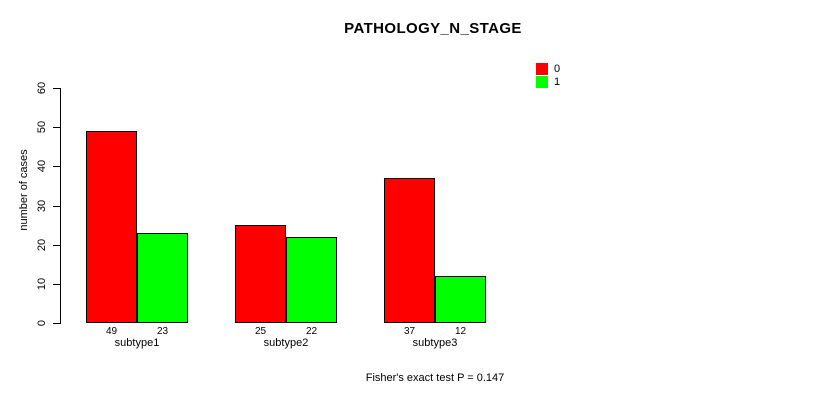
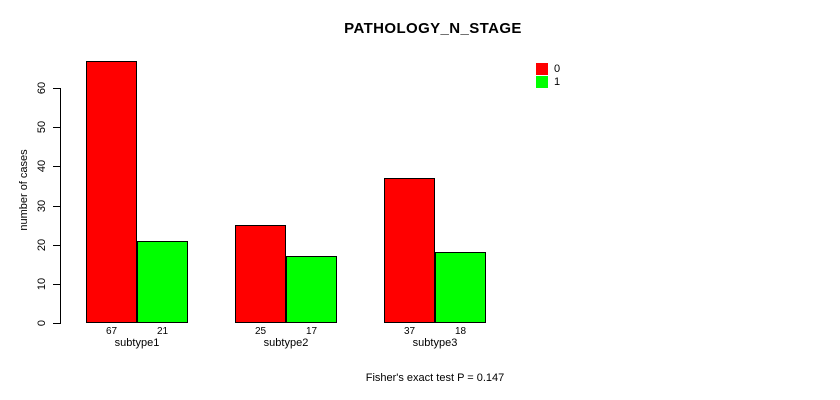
0/subtype1: 49 -> 67
1/subtype1: 23 -> 21
1/subtype2: 22 -> 17
1/subtype3: 12 -> 18
